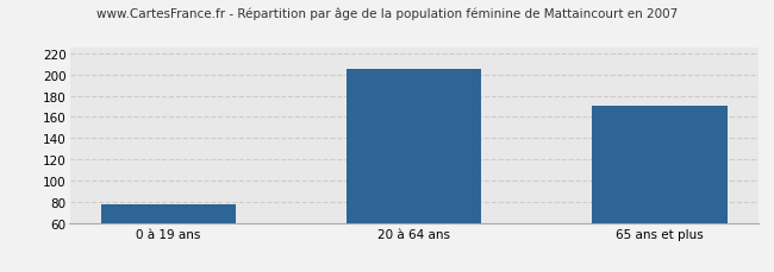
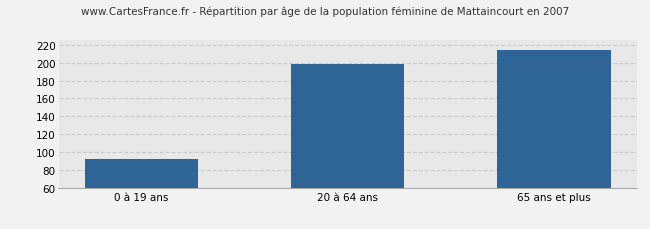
0 à 19 ans: 78 -> 92
20 à 64 ans: 205 -> 198
65 ans et plus: 170 -> 214
